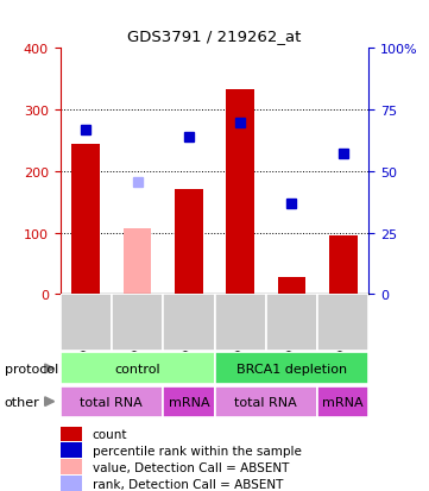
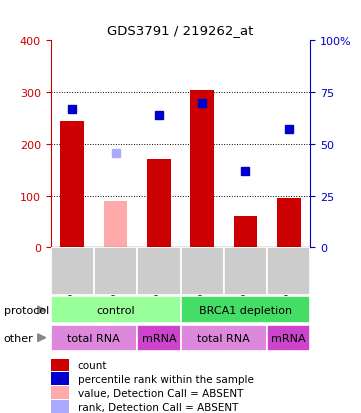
GSM554072: 108 -> 90
GSM554071: 334 -> 305
GSM554073: 28 -> 60
